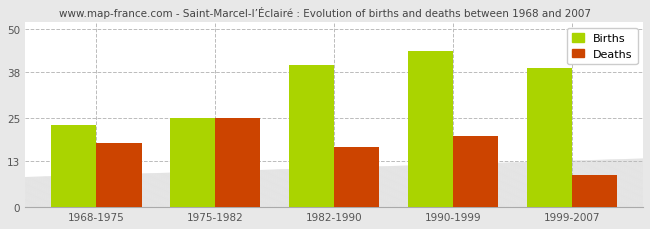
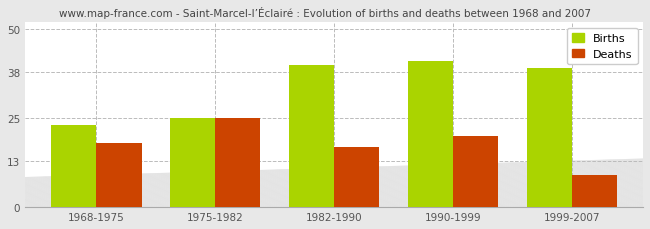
Births/1990-1999: 44 -> 41
